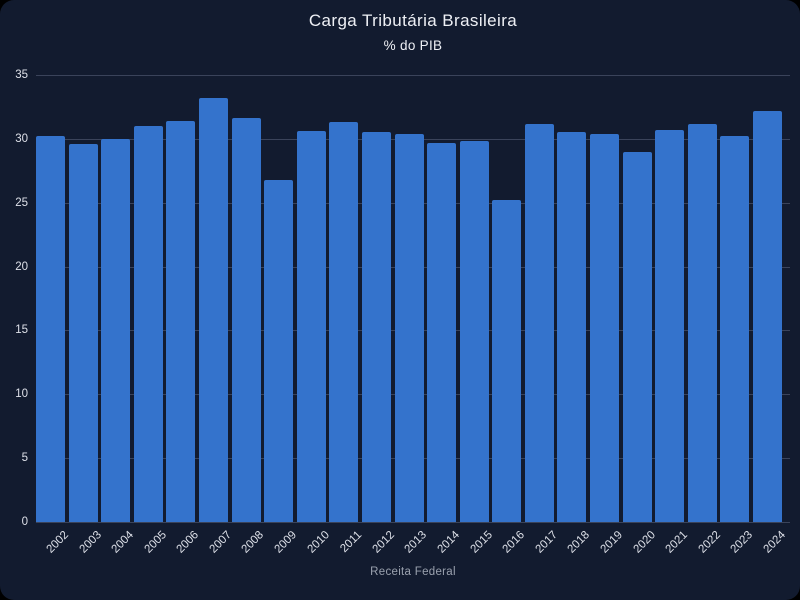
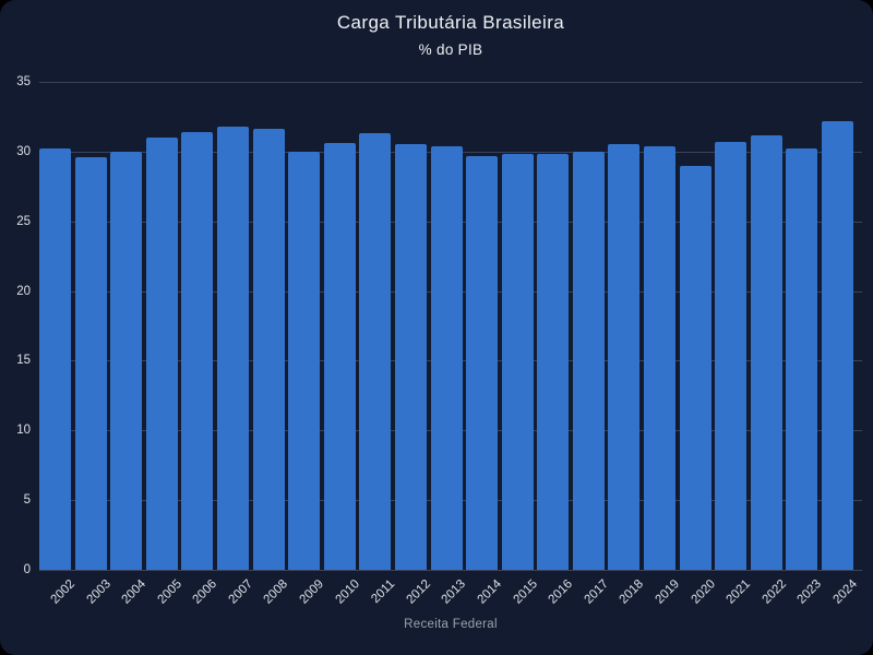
2007: 33.2 -> 31.8
2009: 26.8 -> 30.0
2016: 25.2 -> 29.8
2017: 31.2 -> 30.0
